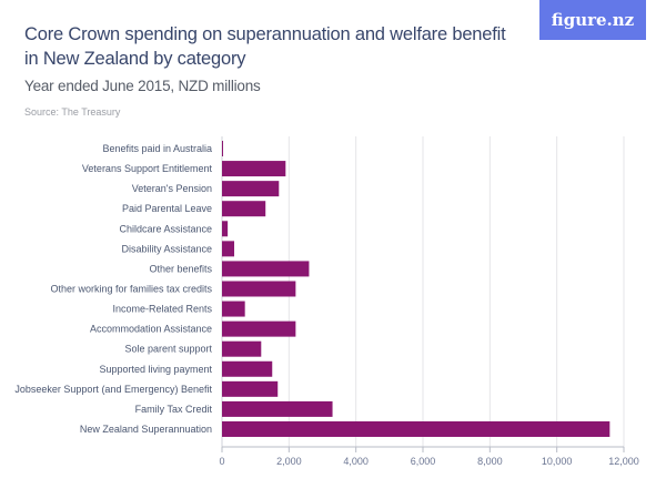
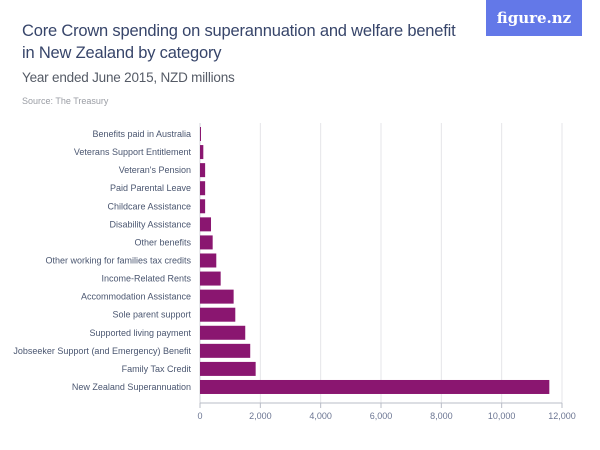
Veterans Support Entitlement: 1900 -> 100
Veteran's Pension: 1700 -> 200
Paid Parental Leave: 1300 -> 200
Other benefits: 2600 -> 400
Other working for families tax credits: 2200 -> 500
Accommodation Assistance: 2200 -> 1100
Family Tax Credit: 3300 -> 1800
